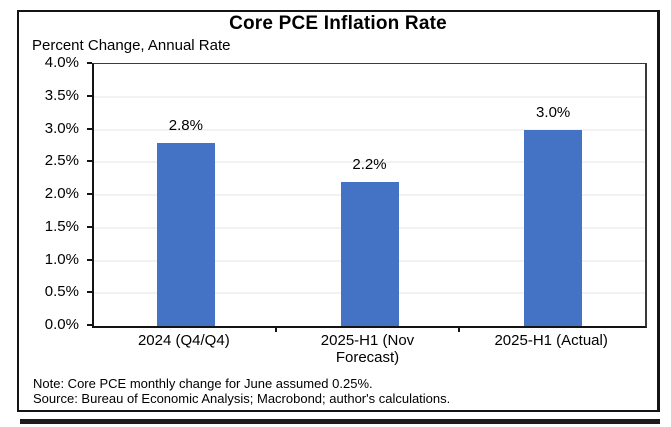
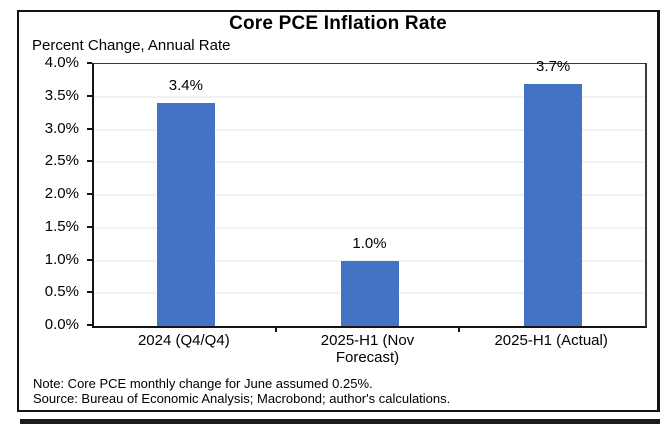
2024 (Q4/Q4): 2.8% -> 3.4%
2025-H1 (Nov Forecast): 2.2% -> 1.0%
2025-H1 (Actual): 3.0% -> 3.7%
